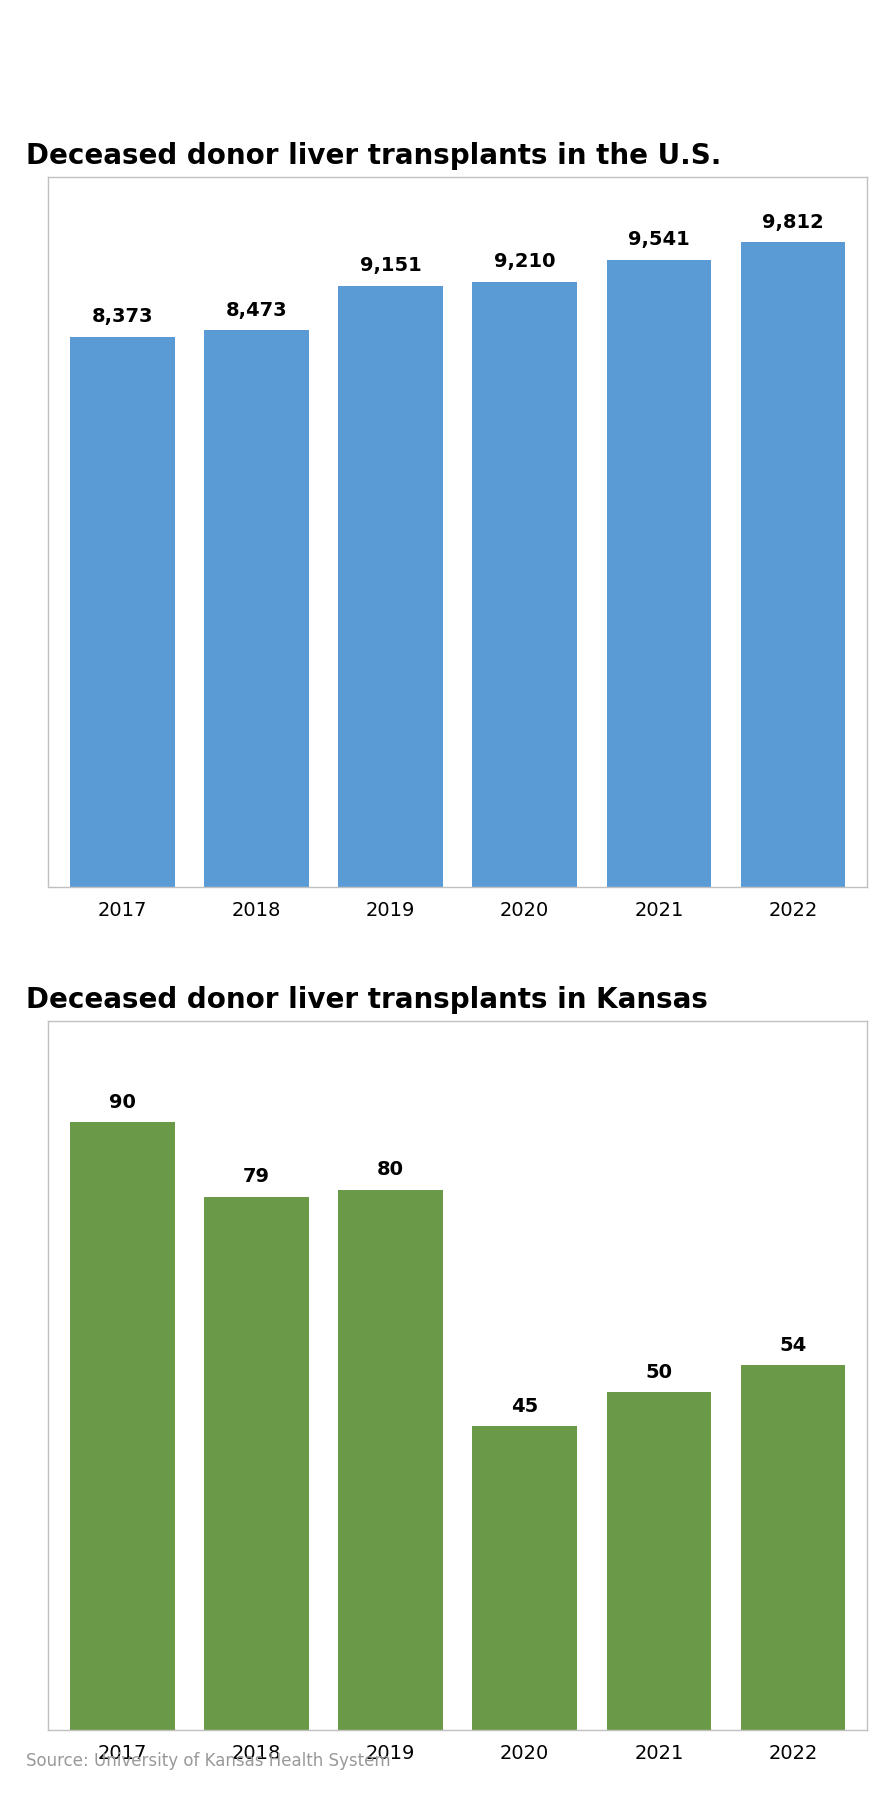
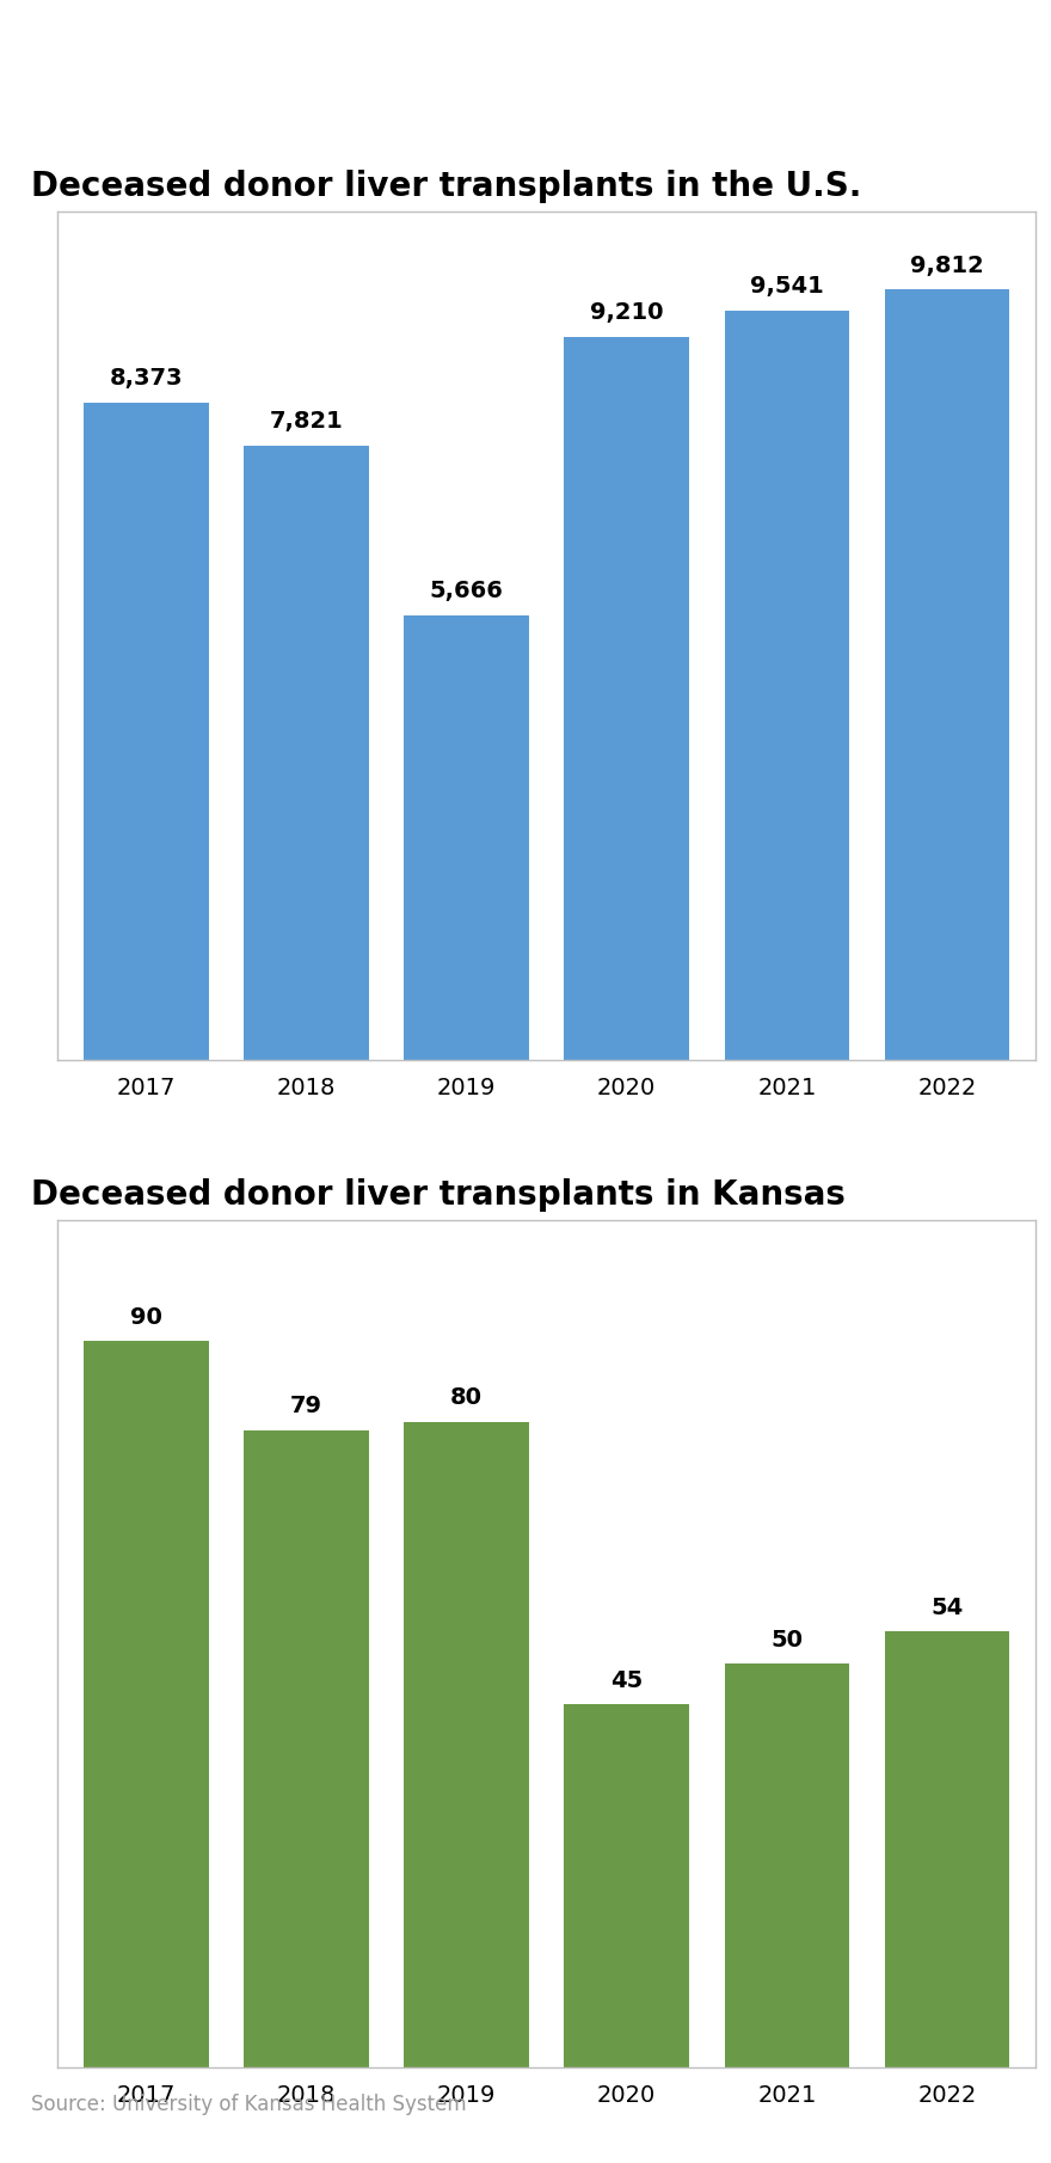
2018: 8,473 -> 7,821
2019: 9,151 -> 5,666
